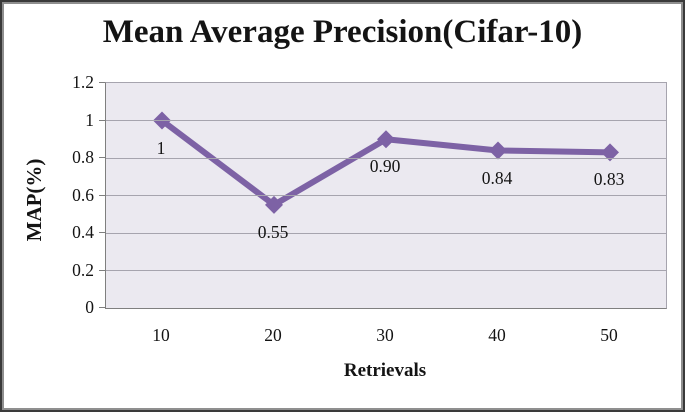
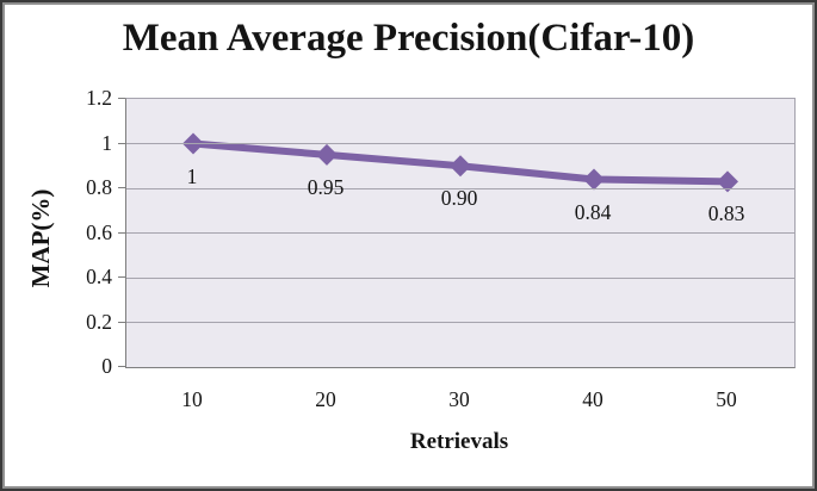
20: 0.55 -> 0.95
